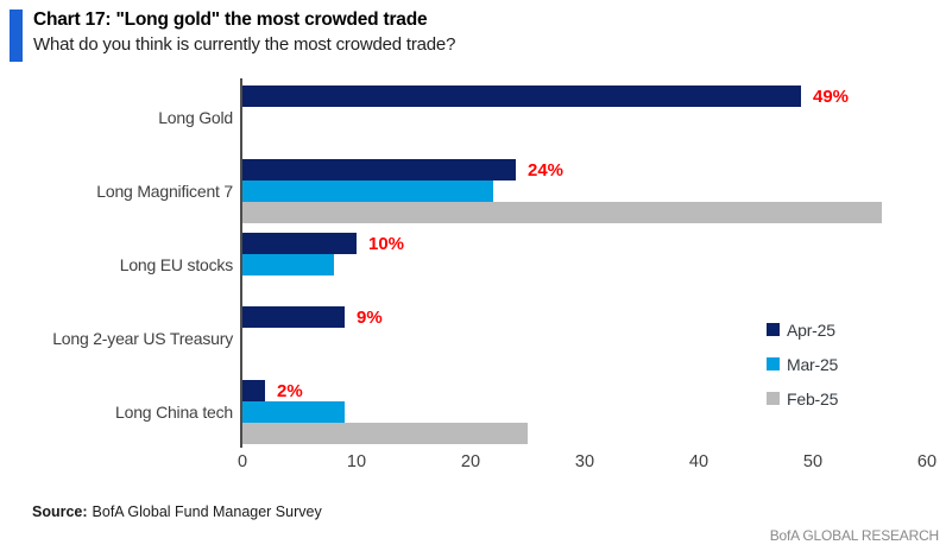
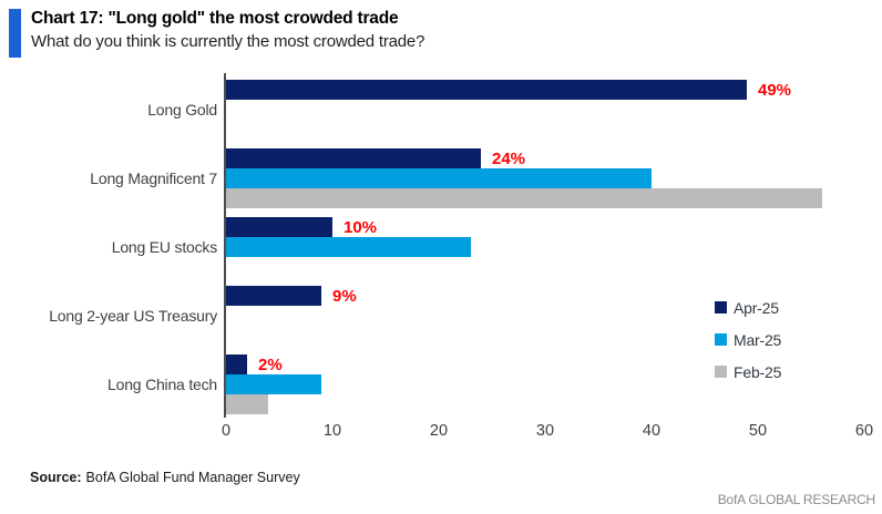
Mar-25/Long Magnificent 7: 22 -> 40
Mar-25/Long EU stocks: 8 -> 23
Feb-25/Long China tech: 25 -> 4
